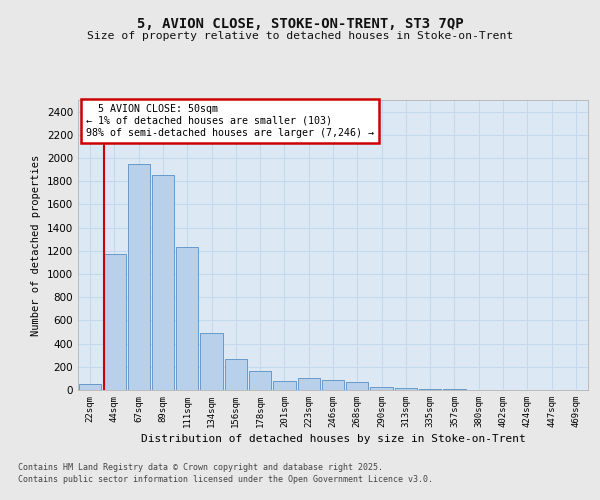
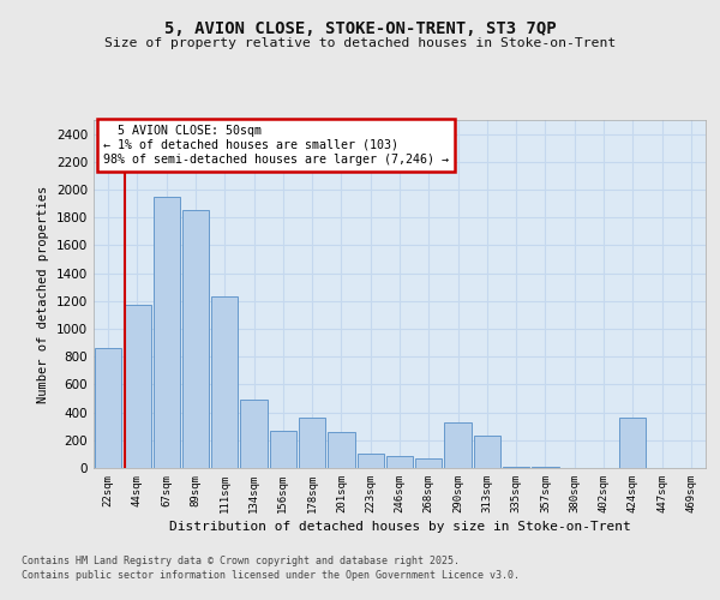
22sqm: 50 -> 860
178sqm: 160 -> 360
201sqm: 80 -> 260
290sqm: 30 -> 330
313sqm: 20 -> 230
424sqm: 0 -> 360
